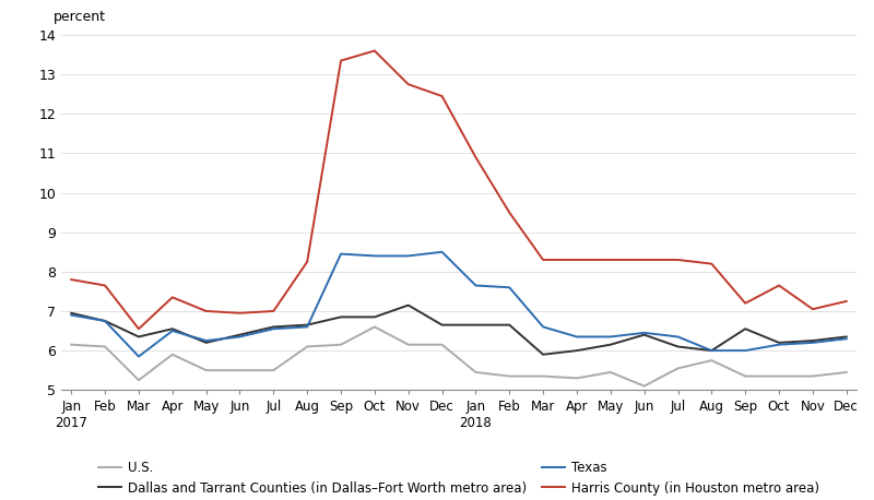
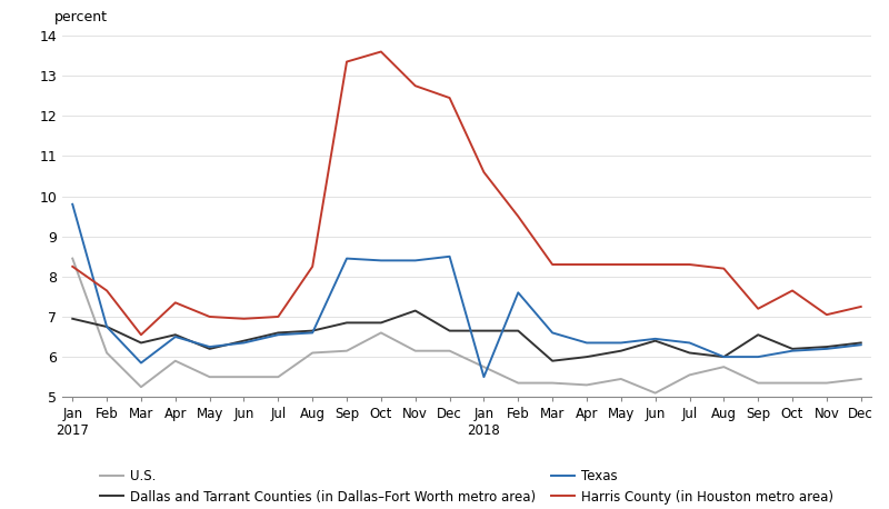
U.S./Jan 2017: 6.15 -> 8.45
Texas/Jan 2017: 6.90 -> 9.80
Harris County (in Houston metro area)/Jan 2017: 7.80 -> 8.25
U.S./Jan 2018: 5.45 -> 5.75
Texas/Jan 2018: 7.65 -> 5.50
Harris County (in Houston metro area)/Jan 2018: 10.90 -> 10.60
